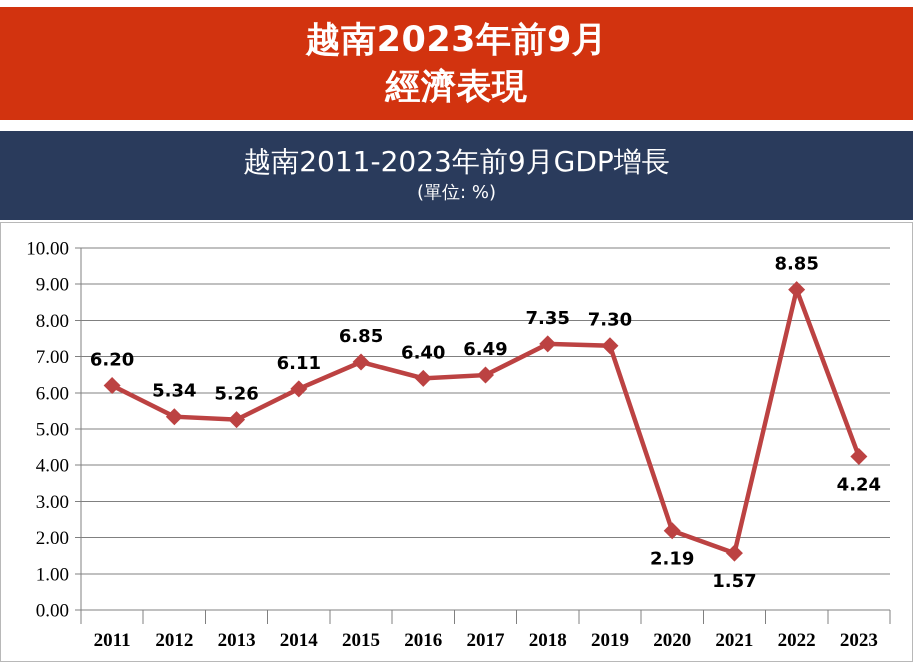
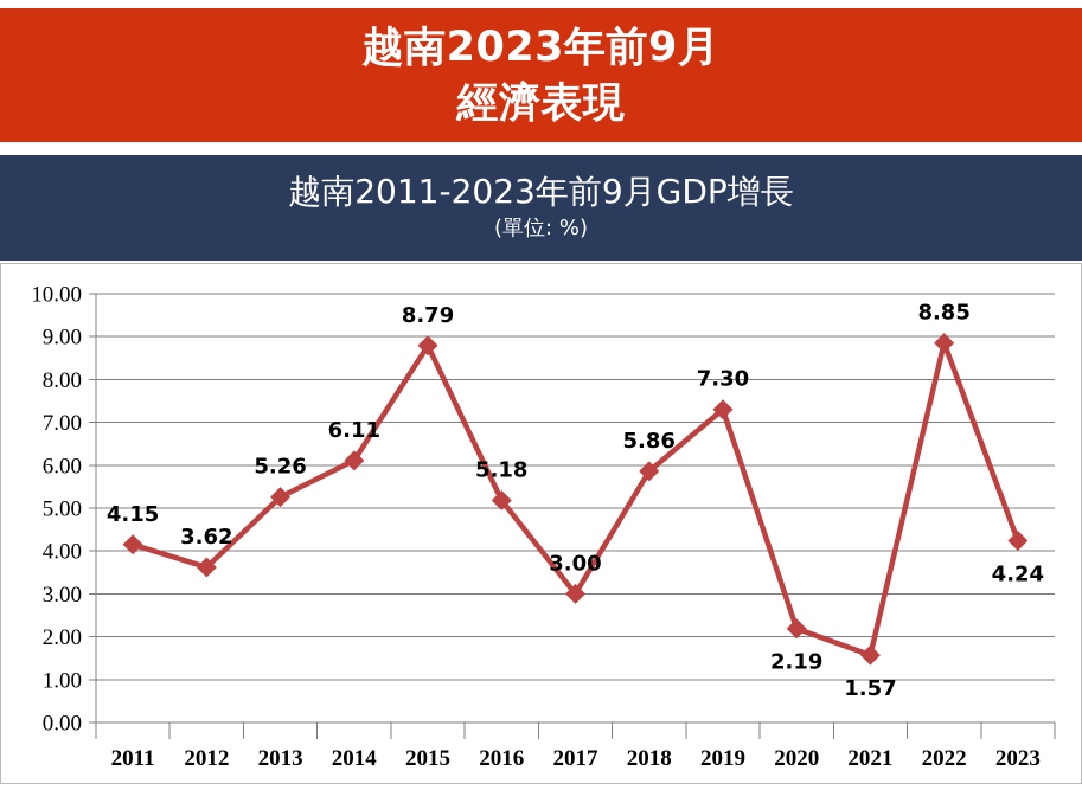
2011: 6.20 -> 4.15
2012: 5.34 -> 3.62
2015: 6.85 -> 8.79
2016: 6.40 -> 5.18
2017: 6.49 -> 3.00
2018: 7.35 -> 5.86
